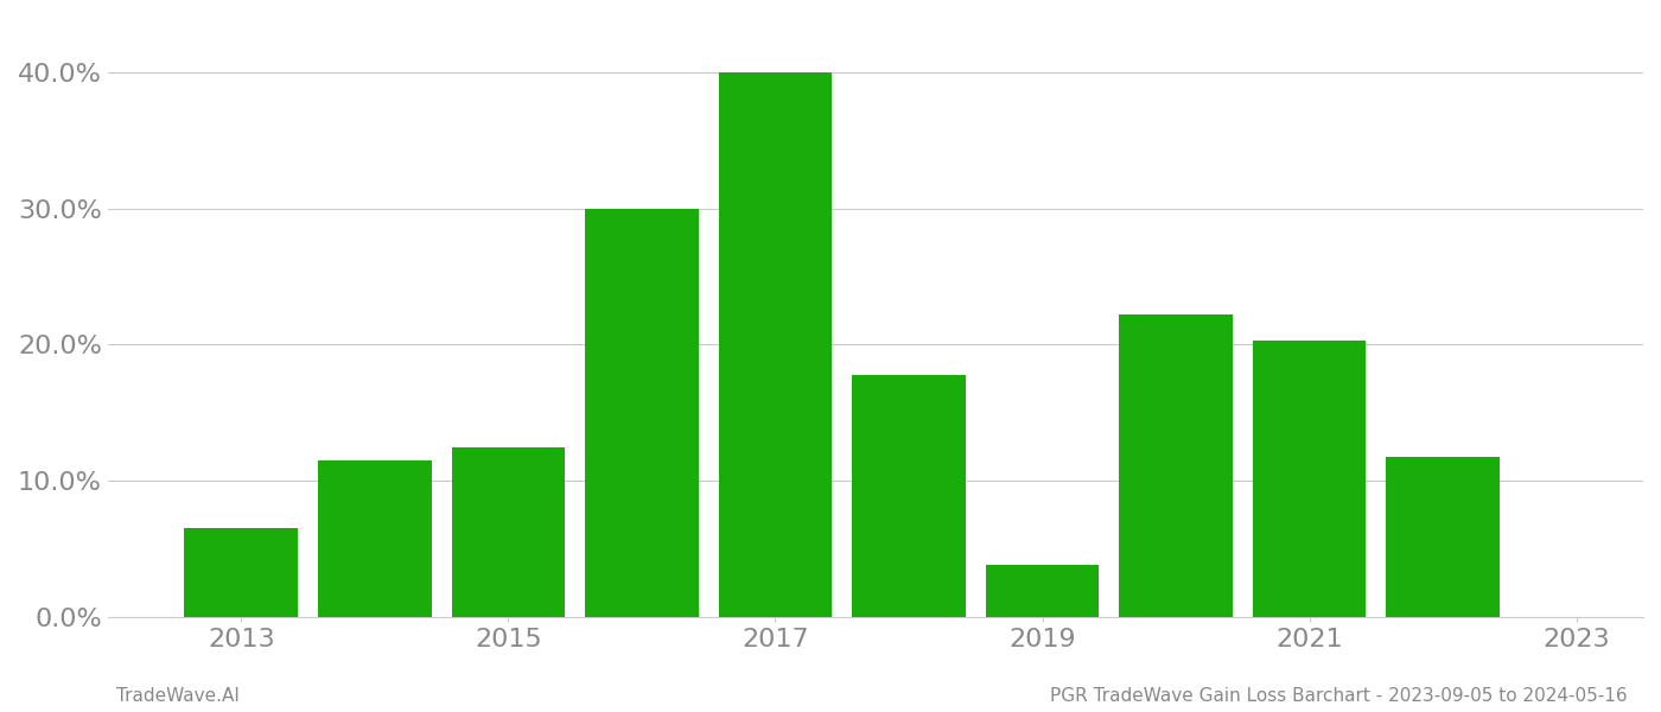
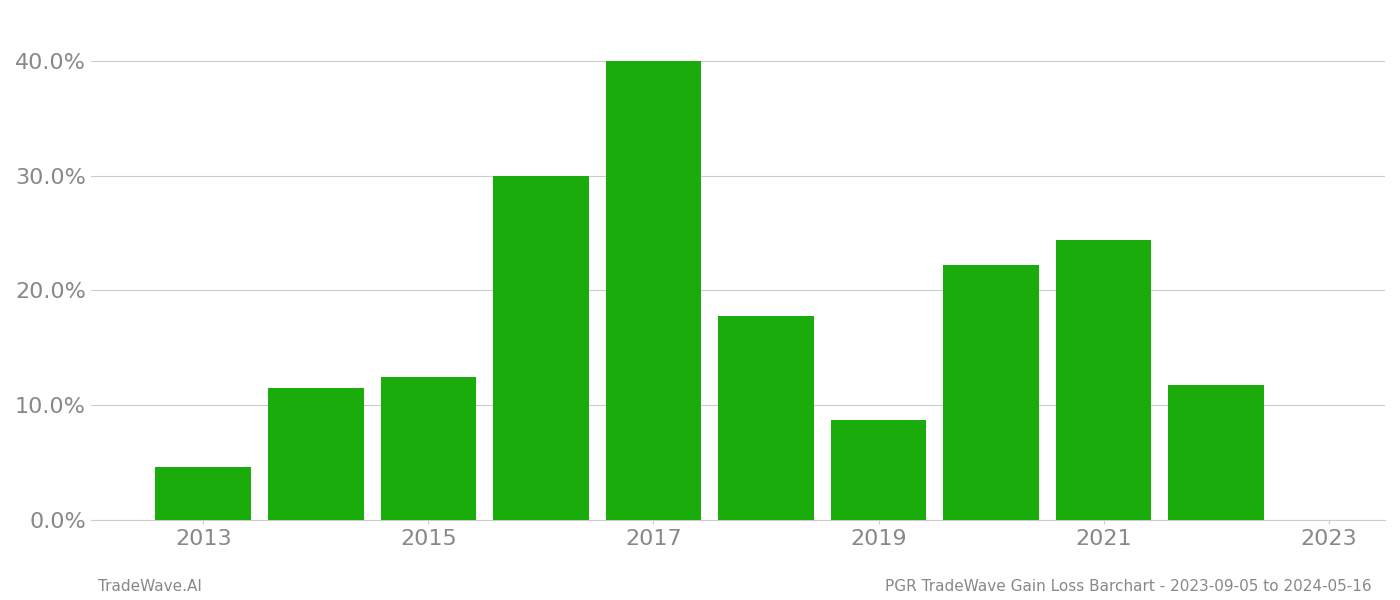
2013: 6.5% -> 4.6%
2019: 3.8% -> 8.7%
2021: 20.3% -> 24.4%
